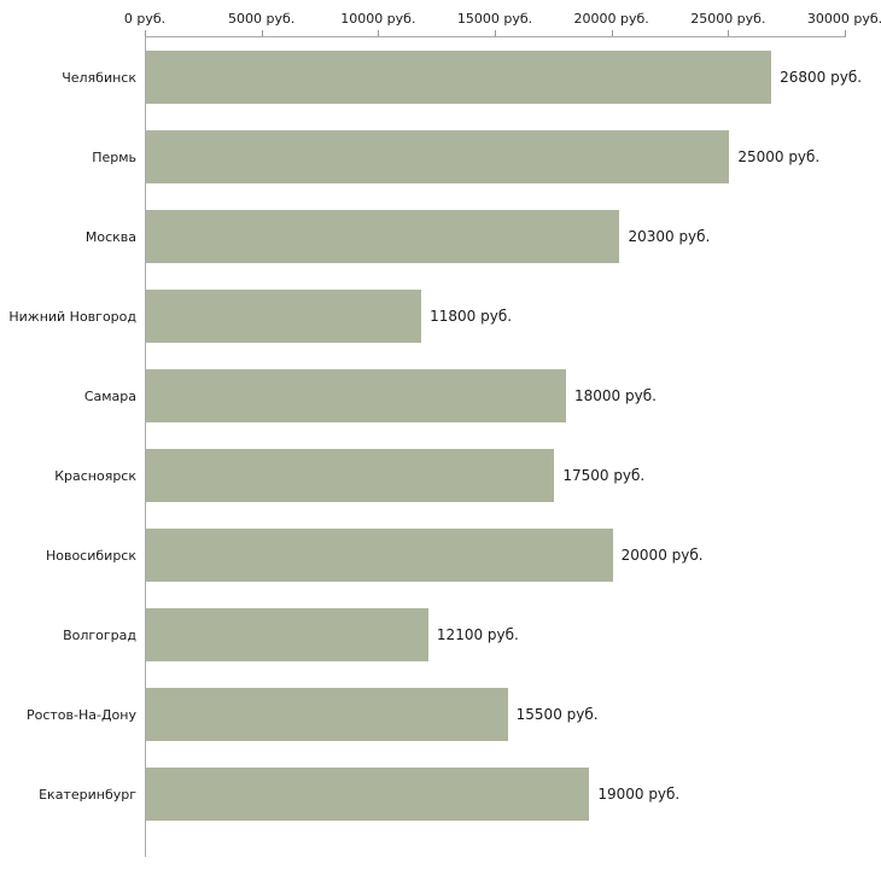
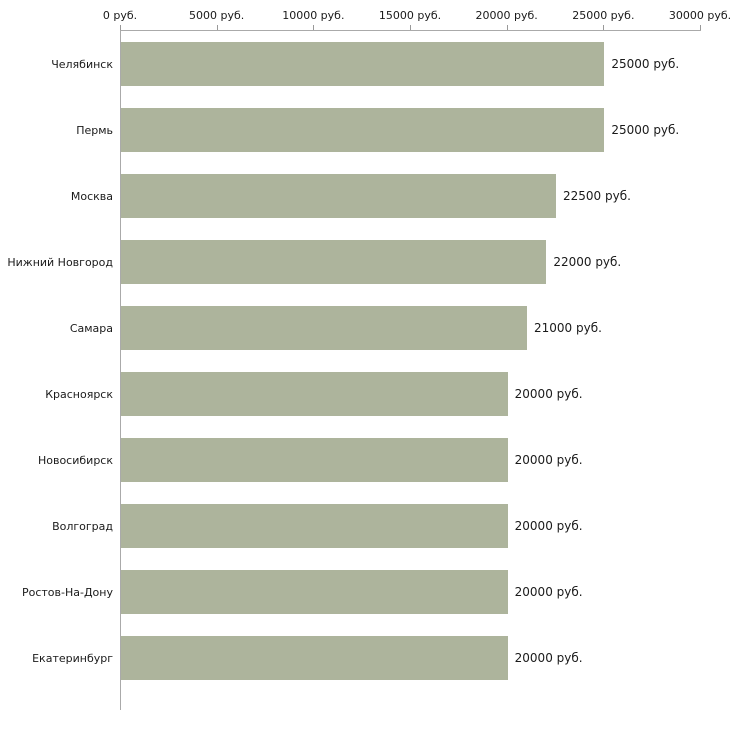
Челябинск: 26800 -> 25000
Москва: 20300 -> 22500
Нижний Новгород: 11800 -> 22000
Самара: 18000 -> 21000
Красноярск: 17500 -> 20000
Волгоград: 12100 -> 20000
Ростов-На-Дону: 15500 -> 20000
Екатеринбург: 19000 -> 20000
